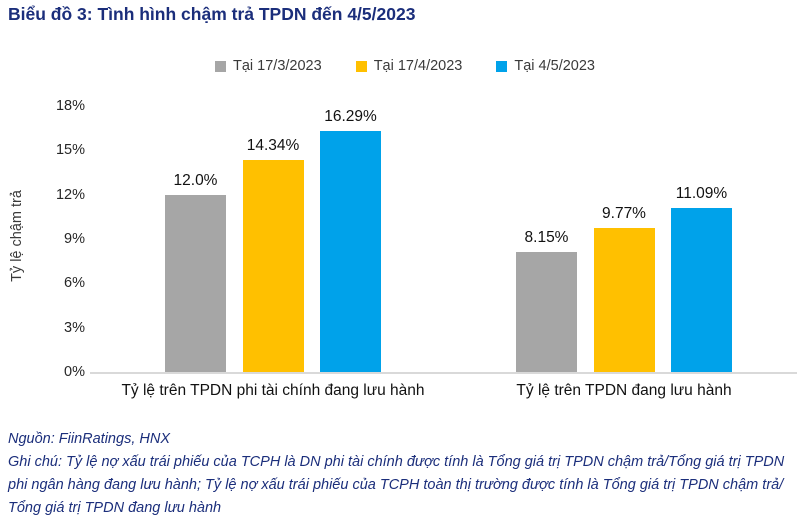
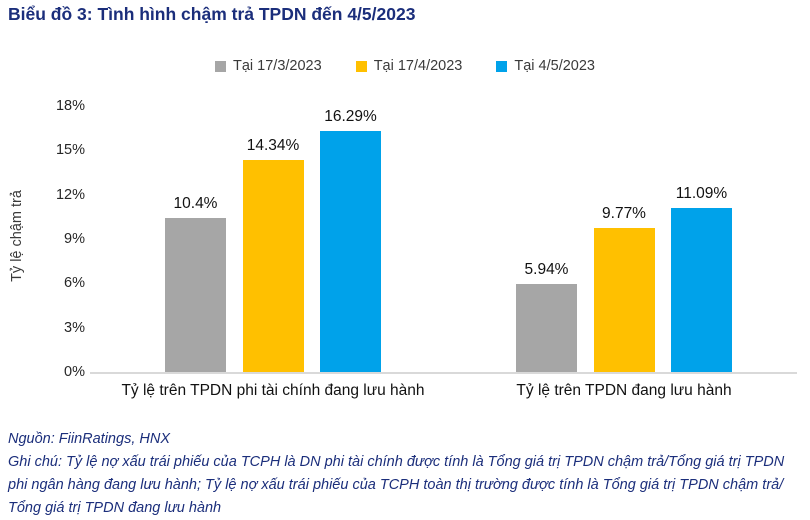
Tại 17/3/2023/Tỷ lệ trên TPDN phi tài chính đang lưu hành: 12.0% -> 10.4%
Tại 17/3/2023/Tỷ lệ trên TPDN đang lưu hành: 8.15% -> 5.94%
